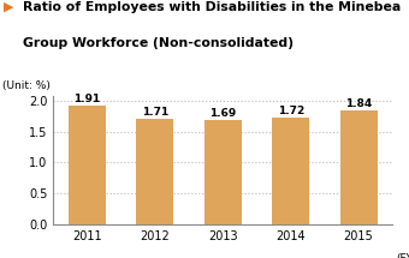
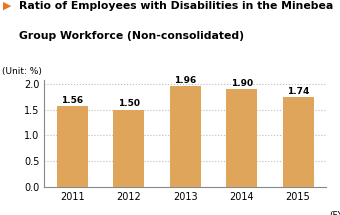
2011: 1.91 -> 1.56
2012: 1.71 -> 1.50
2013: 1.69 -> 1.96
2014: 1.72 -> 1.90
2015: 1.84 -> 1.74
